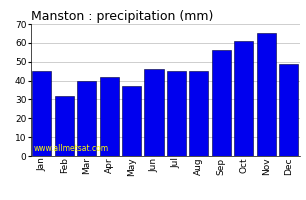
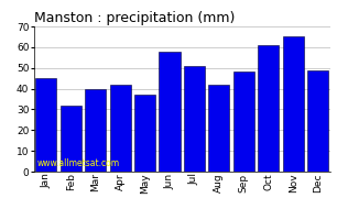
Jun: 46 -> 58
Jul: 45 -> 51
Aug: 45 -> 42
Sep: 56 -> 48
